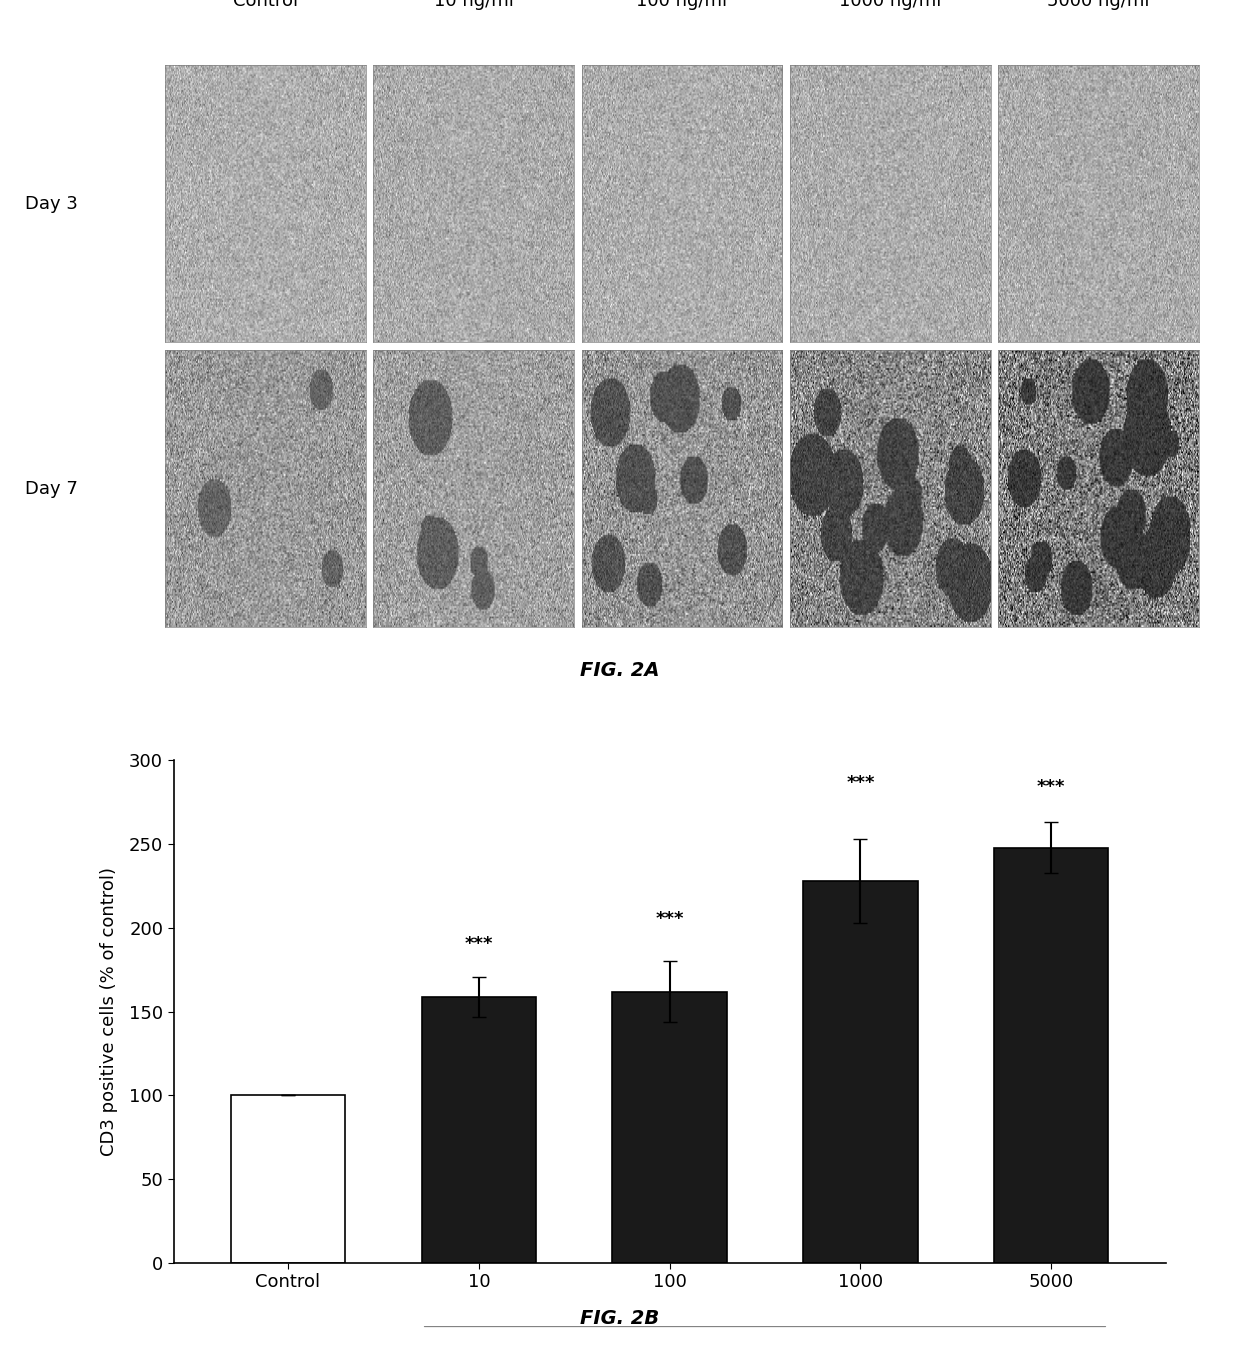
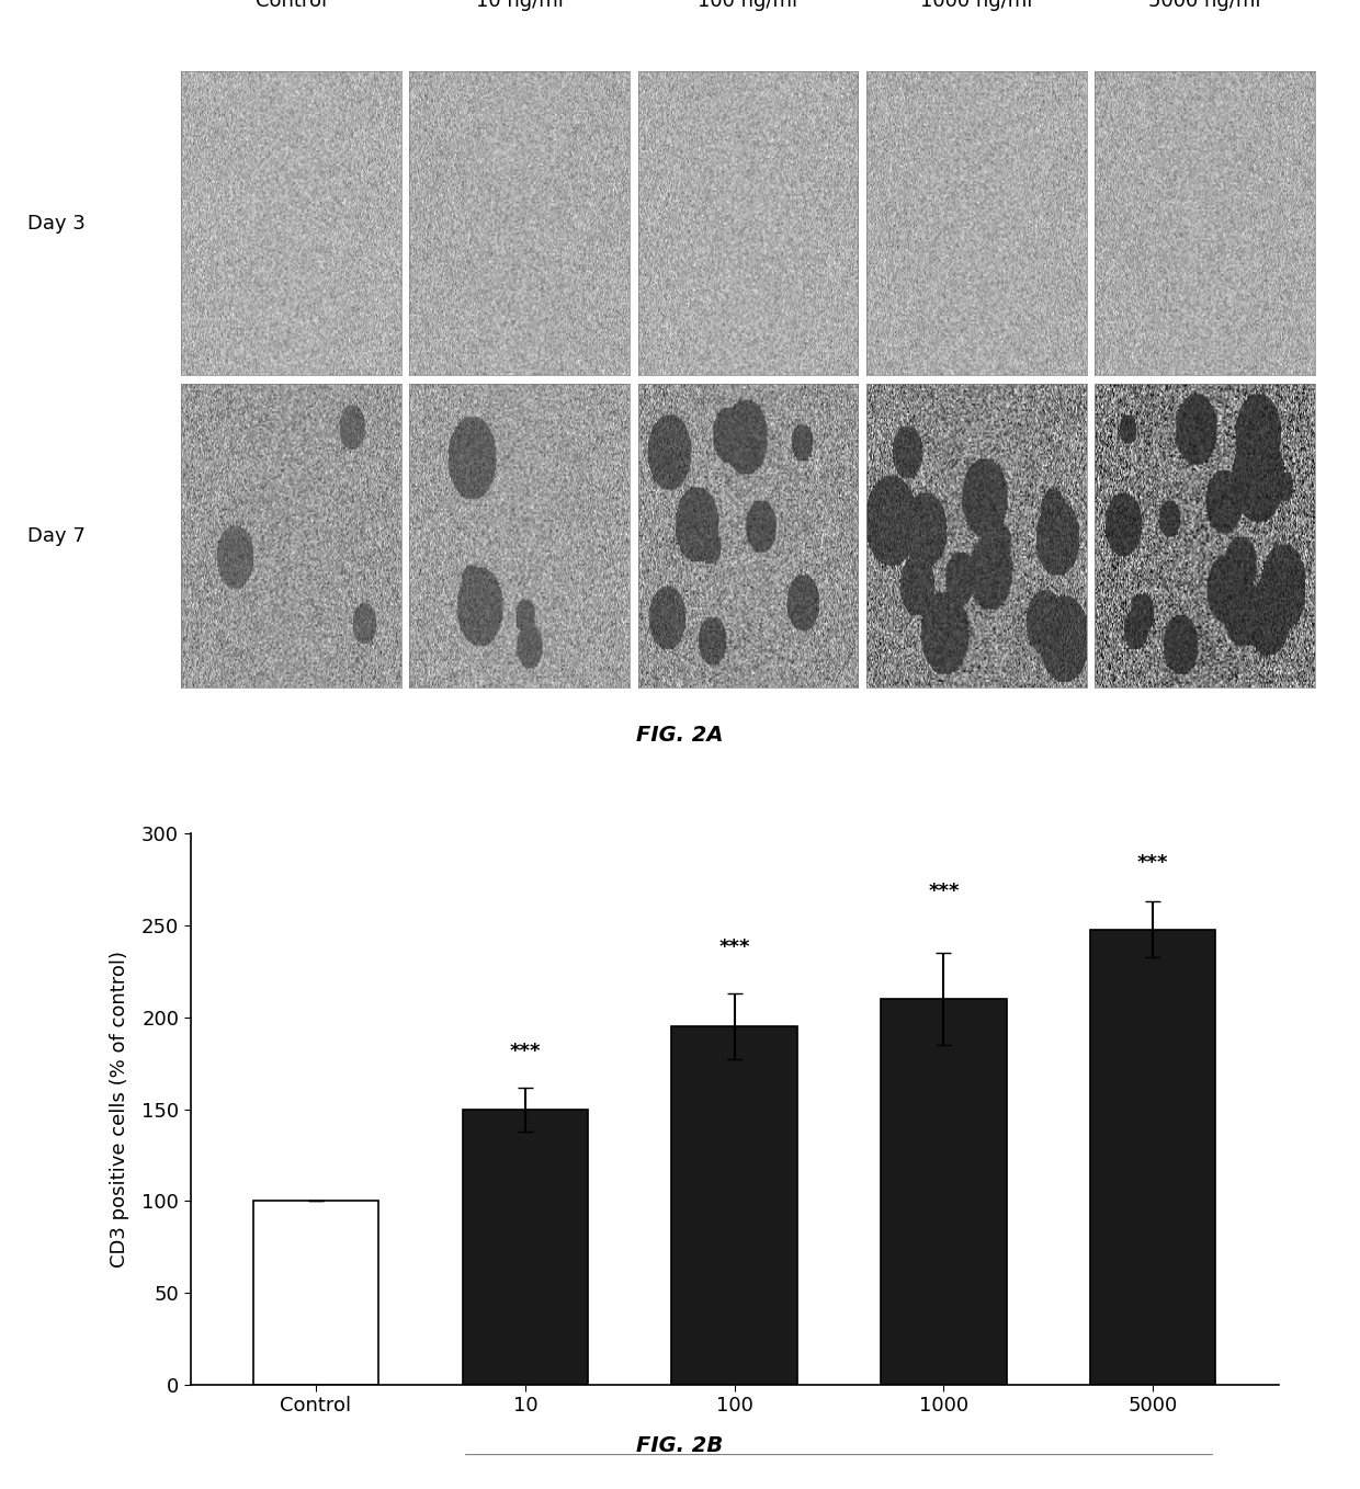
10: 159 -> 150
100: 162 -> 195
1000: 228 -> 210
